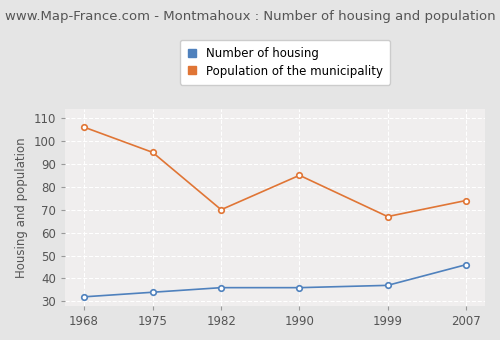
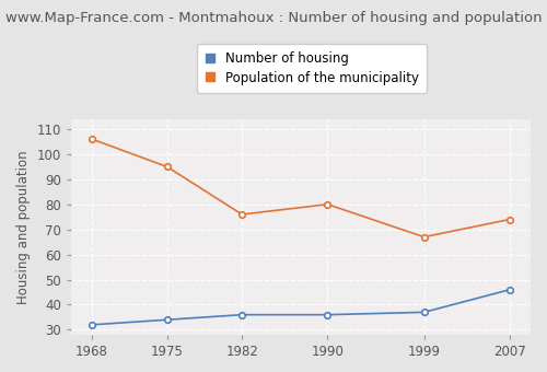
Population of the municipality/1982: 70 -> 76
Population of the municipality/1990: 85 -> 80
